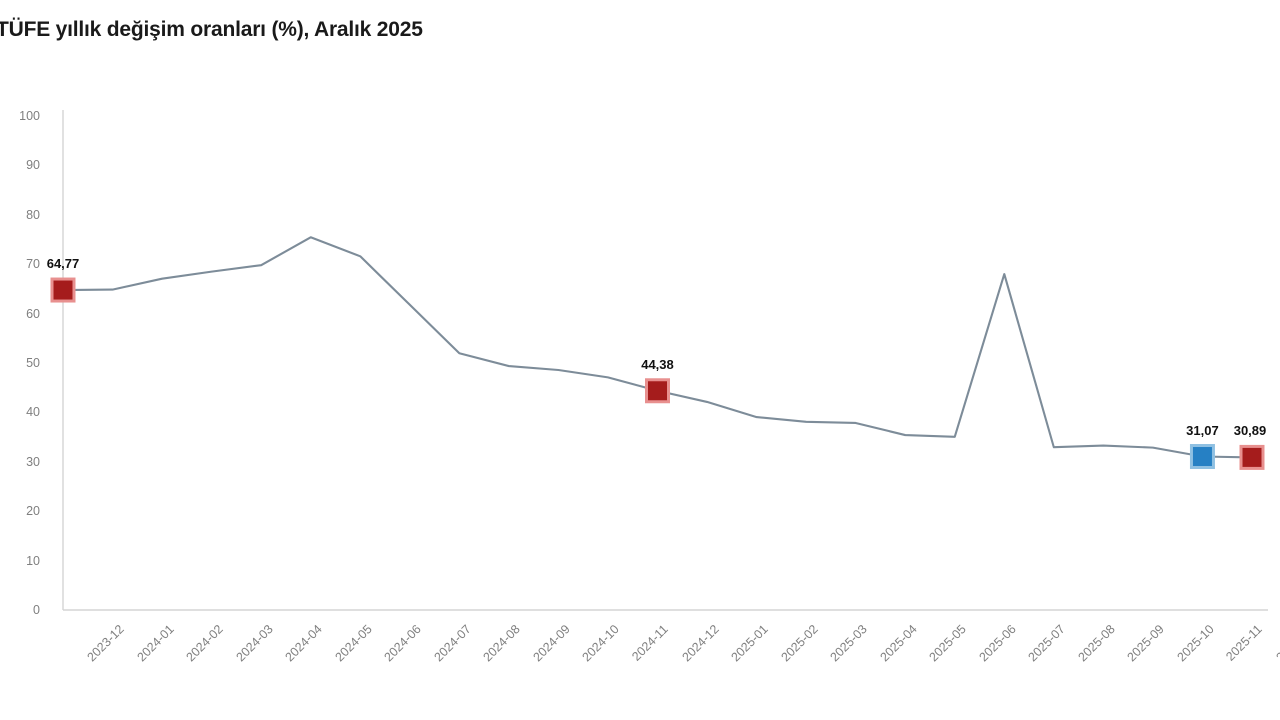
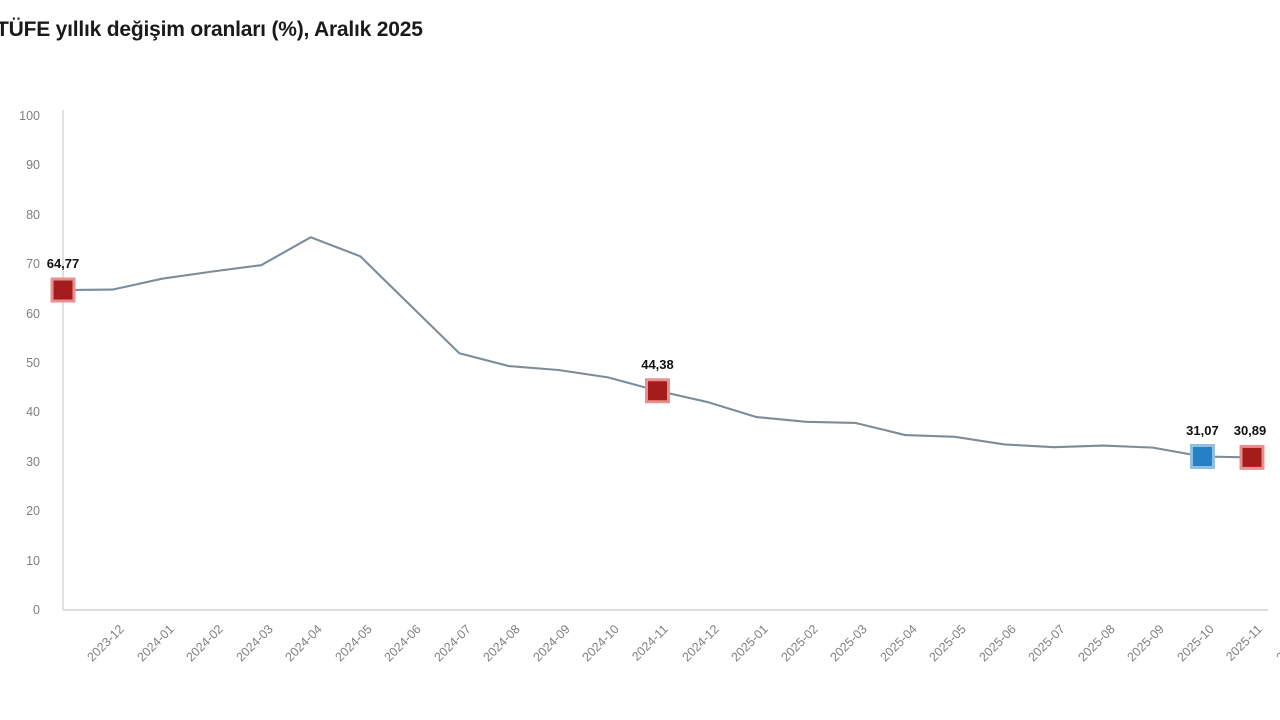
2025-07: 68 -> 34
